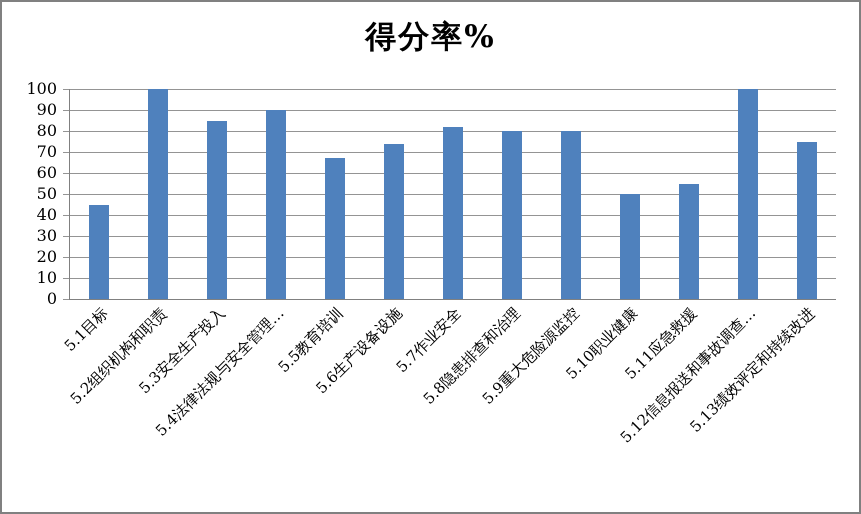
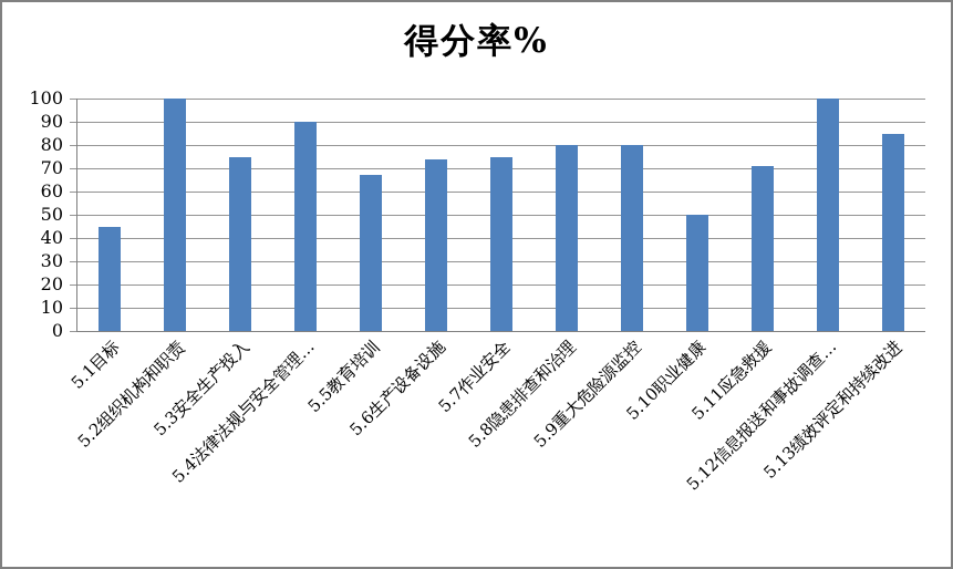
5.3安全生产投入: 85 -> 75
5.7作业安全: 82 -> 75
5.11应急救援: 55 -> 71
5.13绩效评定和持续改进: 75 -> 85
